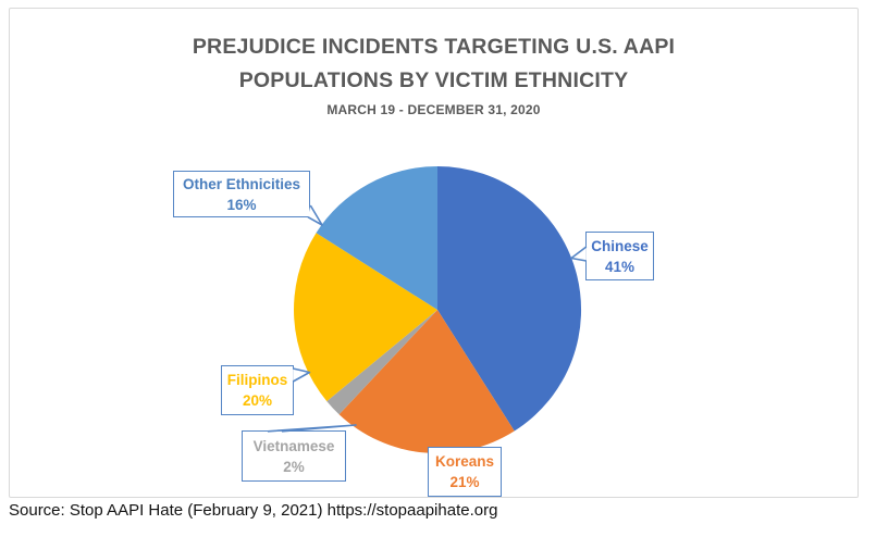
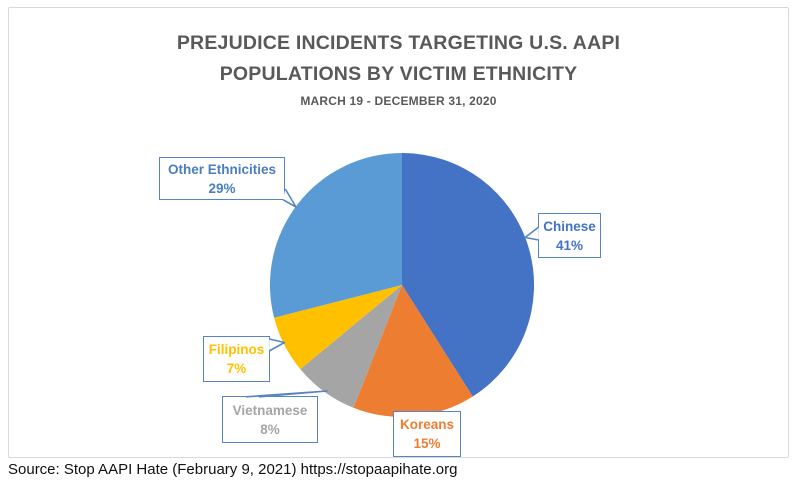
Koreans: 21% -> 15%
Vietnamese: 2% -> 8%
Filipinos: 20% -> 7%
Other Ethnicities: 16% -> 29%
